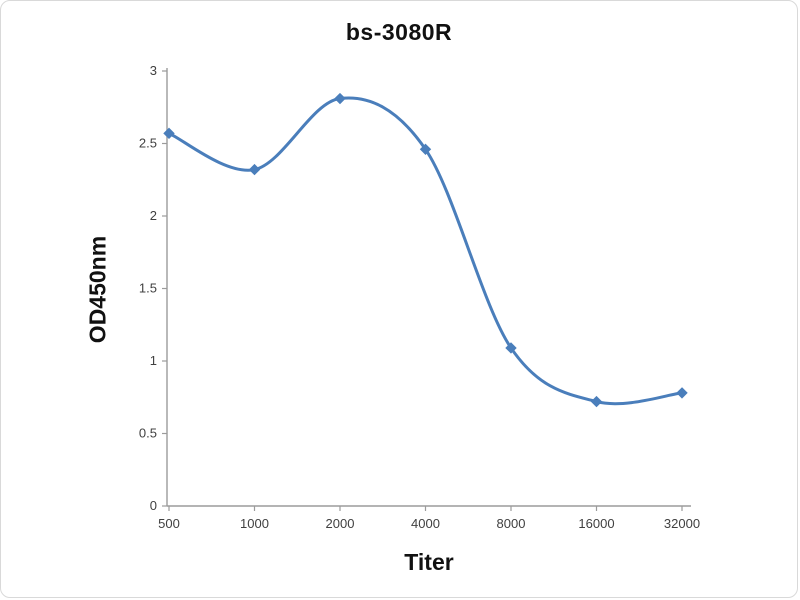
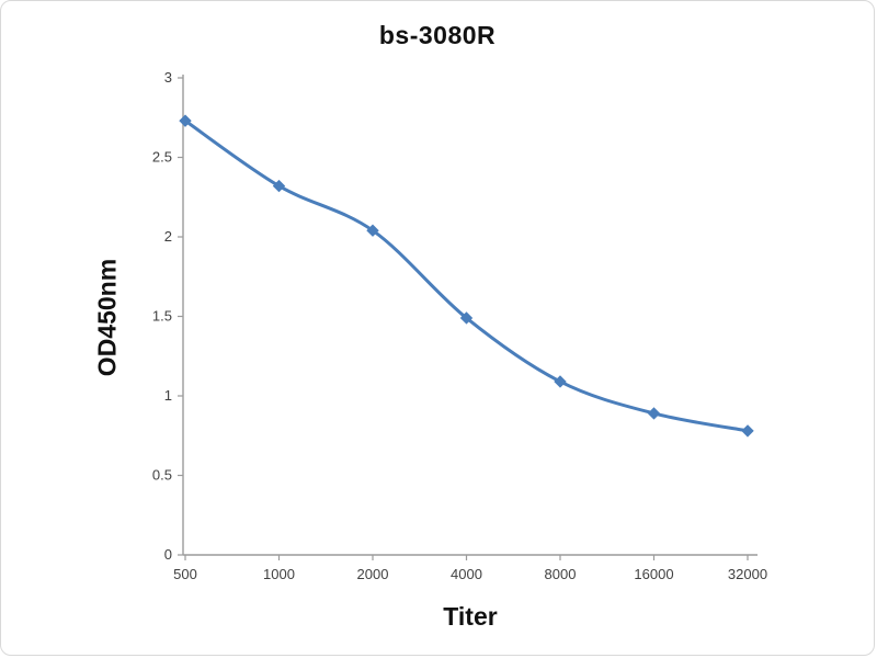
500: 2.57 -> 2.73
2000: 2.81 -> 2.04
4000: 2.46 -> 1.49
16000: 0.72 -> 0.89
